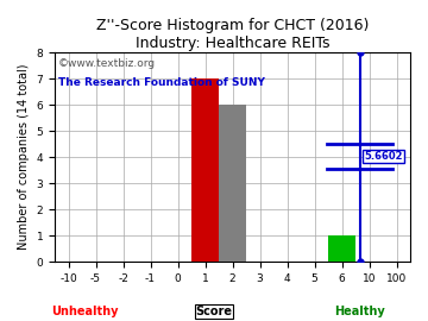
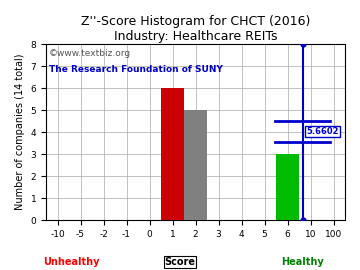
1: 7 -> 6
2: 6 -> 5
6: 1 -> 3
